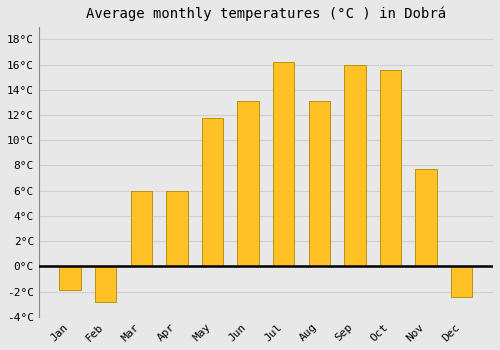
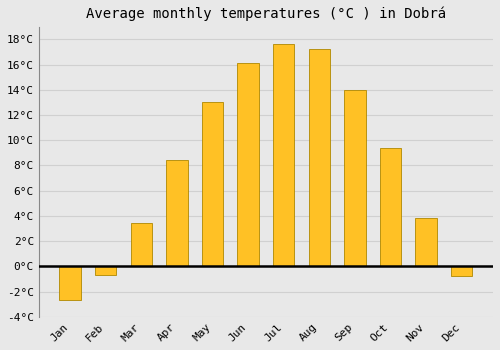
Jan: -1.9°C -> -2.7°C
Feb: -2.8°C -> -0.7°C
Mar: 6.0°C -> 3.4°C
Apr: 6.0°C -> 8.4°C
May: 11.8°C -> 13.0°C
Jun: 13.1°C -> 16.1°C
Jul: 16.2°C -> 17.6°C
Aug: 13.1°C -> 17.2°C
Sep: 16.0°C -> 14.0°C
Oct: 15.6°C -> 9.4°C
Nov: 7.7°C -> 3.8°C
Dec: -2.4°C -> -0.8°C
